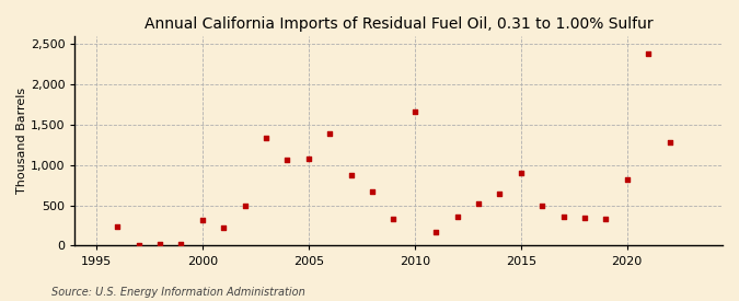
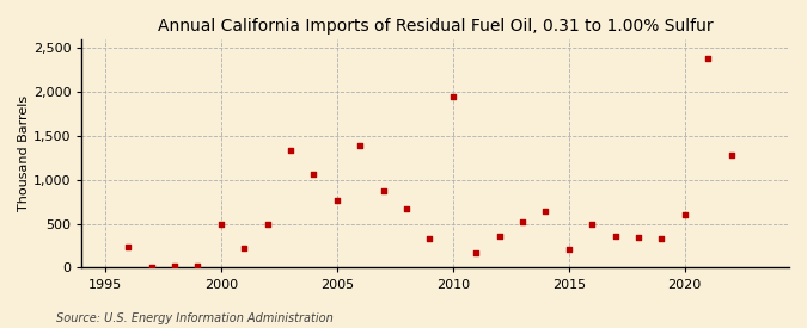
2000: 320 -> 500
2005: 1,080 -> 770
2010: 1,660 -> 1,950
2015: 900 -> 210
2020: 820 -> 600
